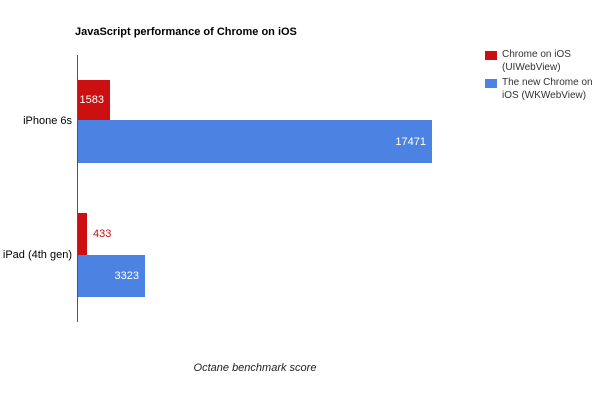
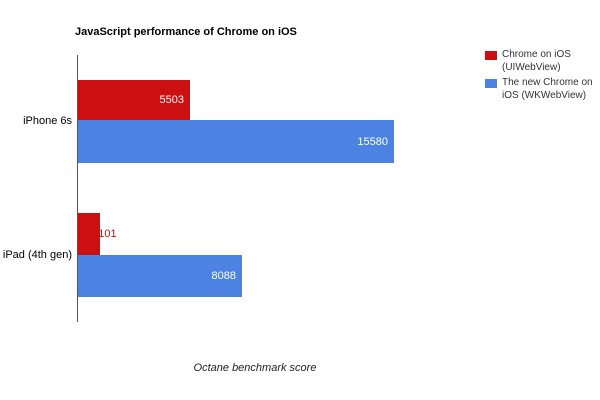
Chrome on iOS (UIWebView)/iPhone 6s: 1583 -> 5503
The new Chrome on iOS (WKWebView)/iPhone 6s: 17471 -> 15580
Chrome on iOS (UIWebView)/iPad (4th gen): 433 -> 1101
The new Chrome on iOS (WKWebView)/iPad (4th gen): 3323 -> 8088
